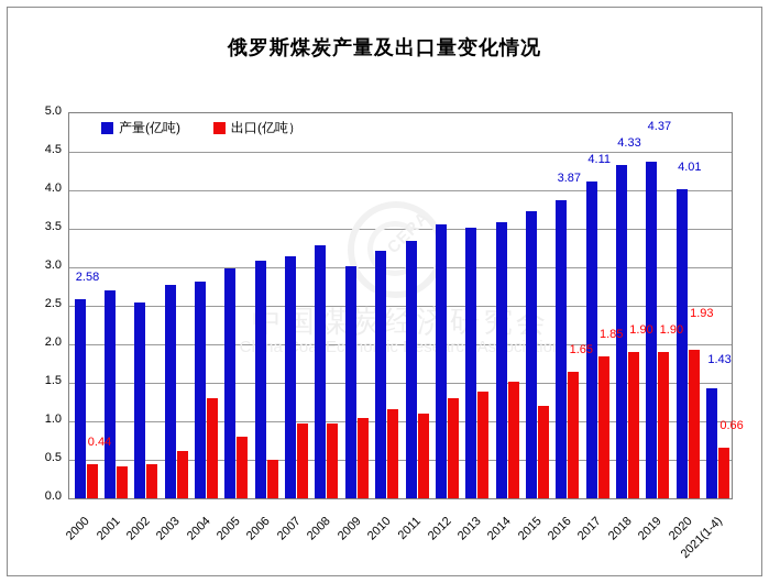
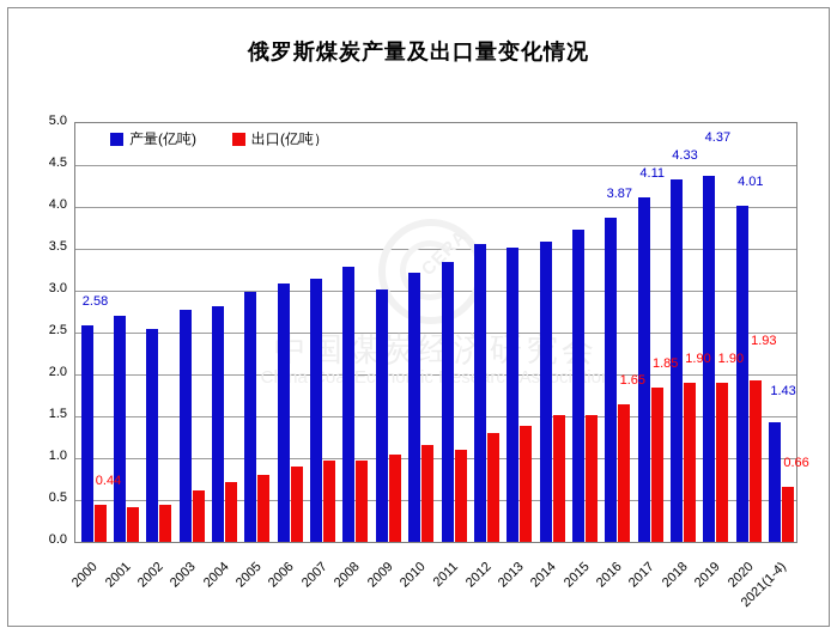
出口(亿吨）/2004: 1.3 -> 0.7
出口(亿吨）/2006: 0.5 -> 0.9
出口(亿吨）/2015: 1.2 -> 1.5
